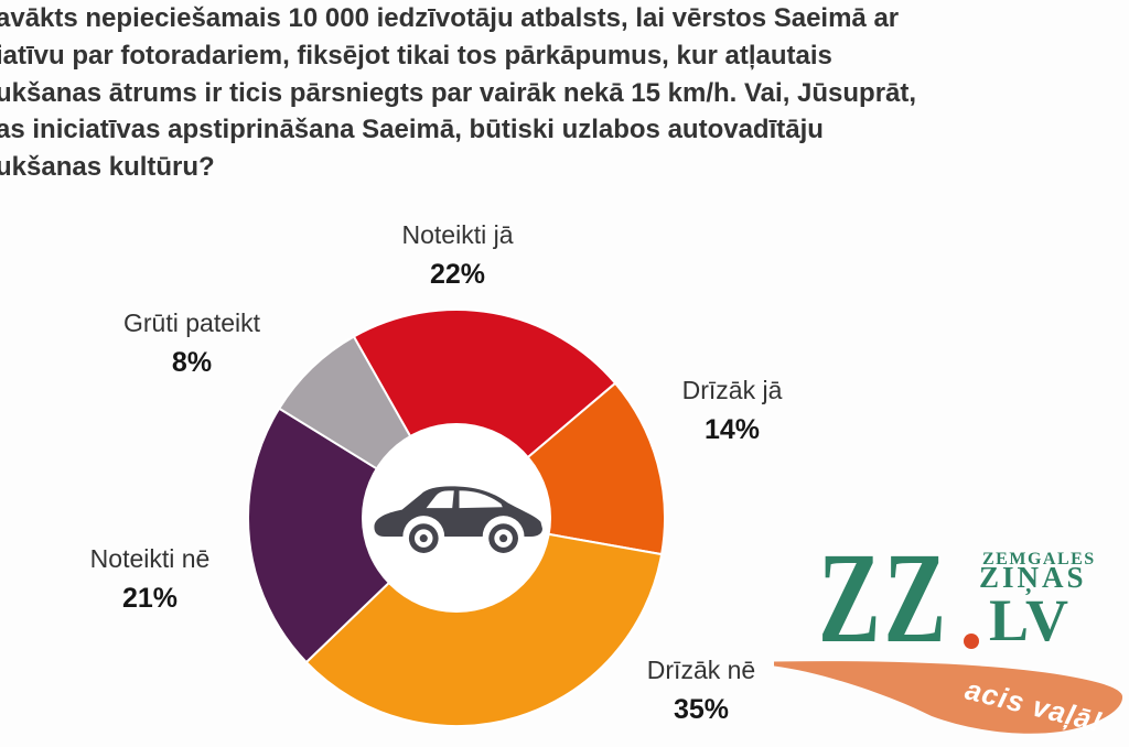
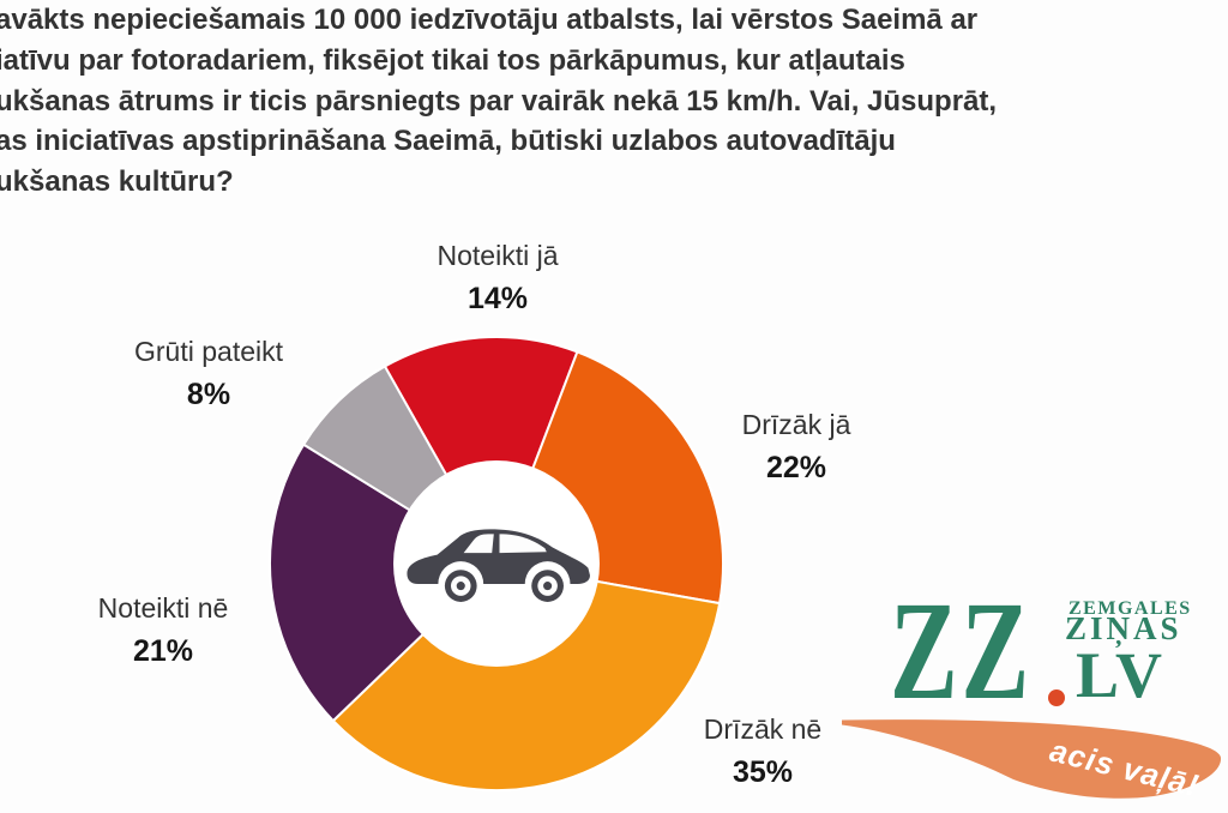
Noteikti jā: 22% -> 14%
Drīzāk jā: 14% -> 22%
